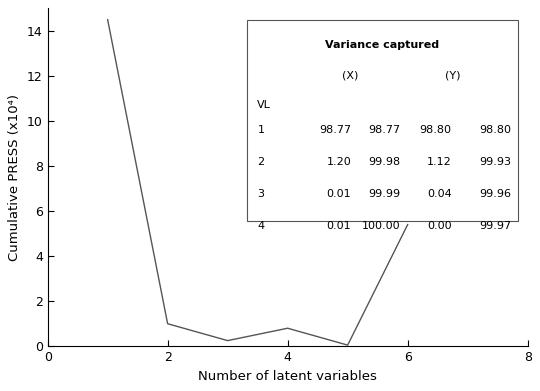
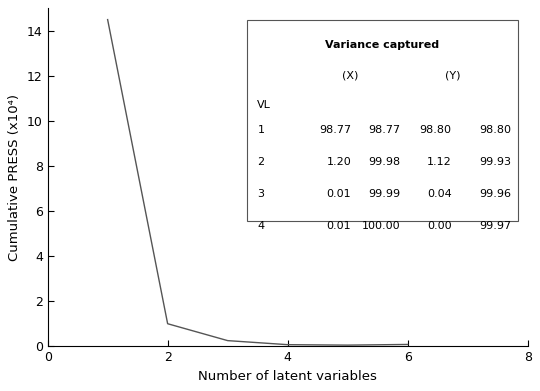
4: 0.80 -> 0.07
6: 5.40 -> 0.08
